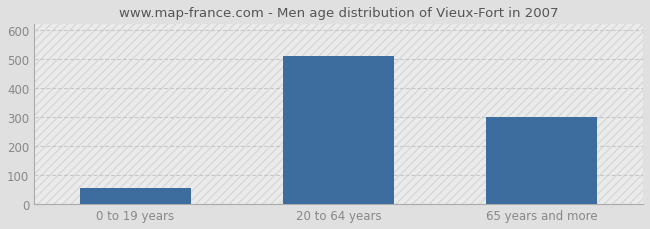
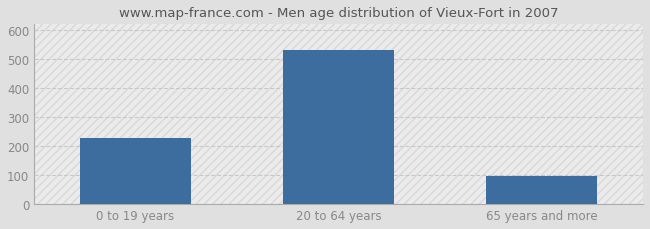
0 to 19 years: 55 -> 229
20 to 64 years: 510 -> 531
65 years and more: 300 -> 97
